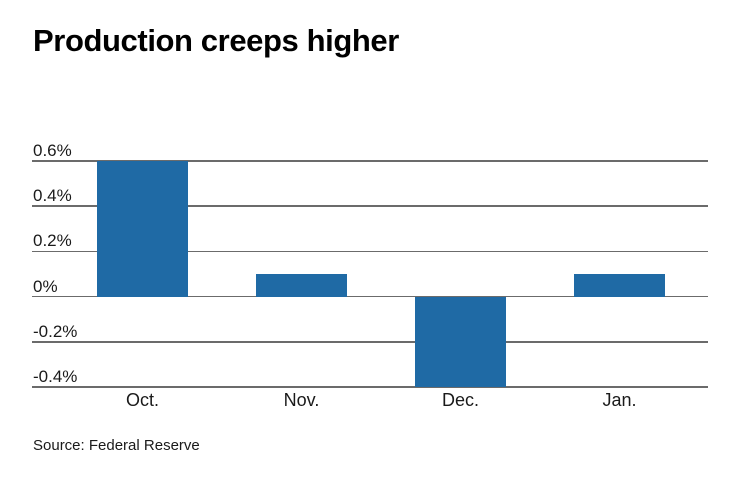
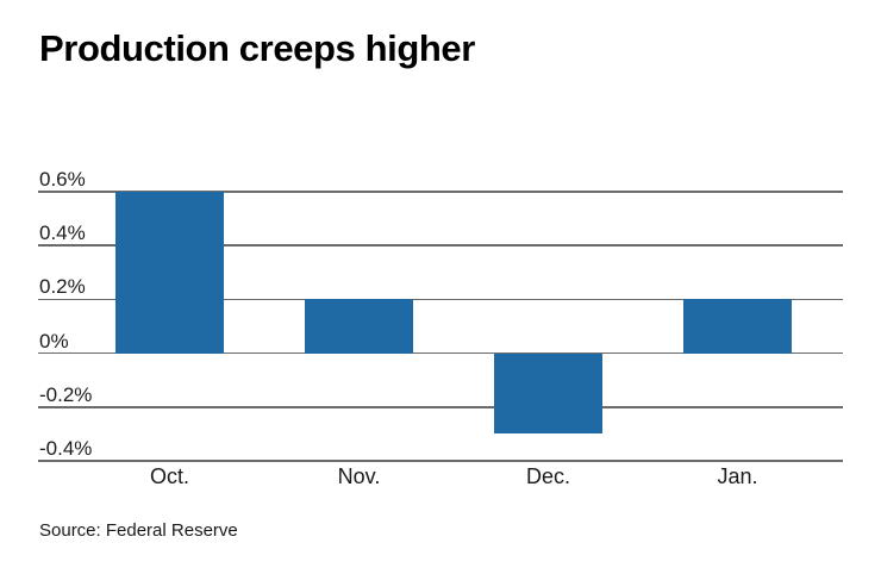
Nov.: 0.1% -> 0.2%
Dec.: -0.4% -> -0.3%
Jan.: 0.1% -> 0.2%
